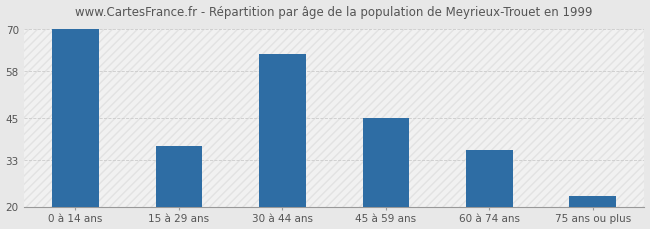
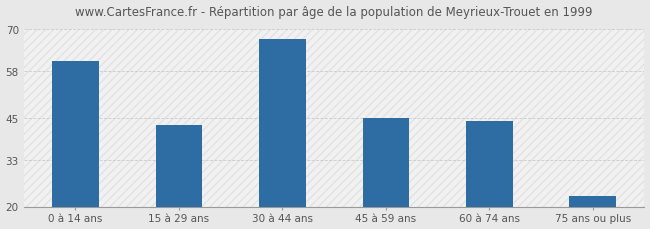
0 à 14 ans: 70 -> 61
15 à 29 ans: 37 -> 43
30 à 44 ans: 63 -> 67
60 à 74 ans: 36 -> 44
